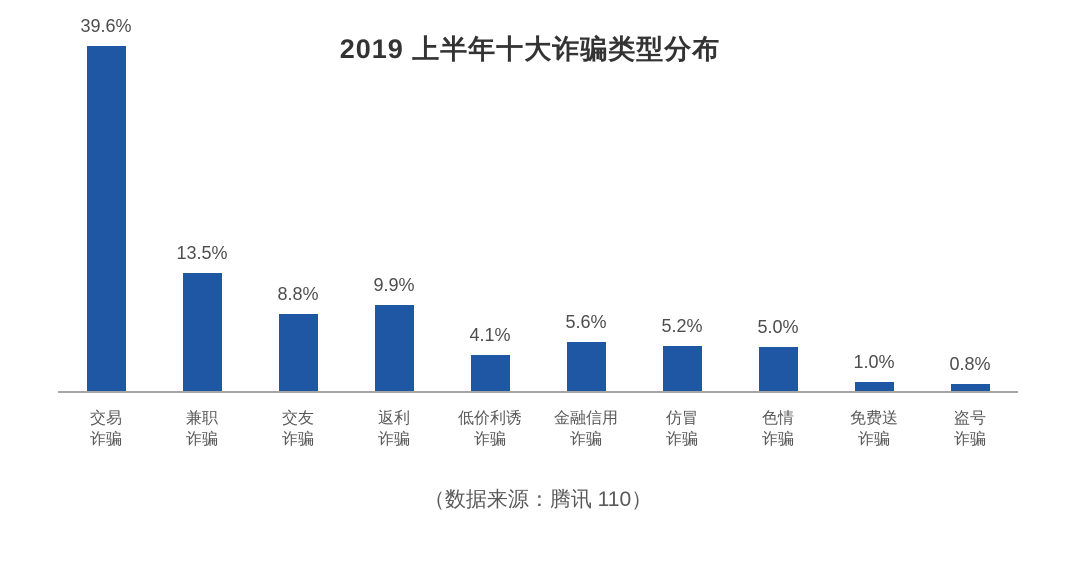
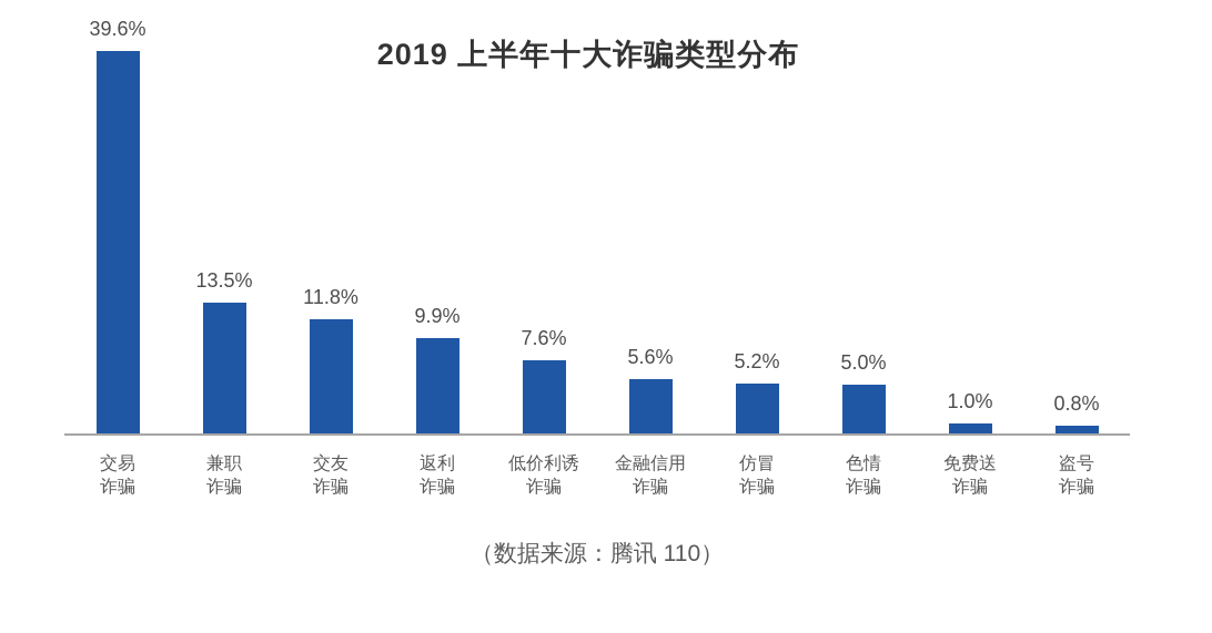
交友诈骗: 8.8% -> 11.8%
低价利诱诈骗: 4.1% -> 7.6%
